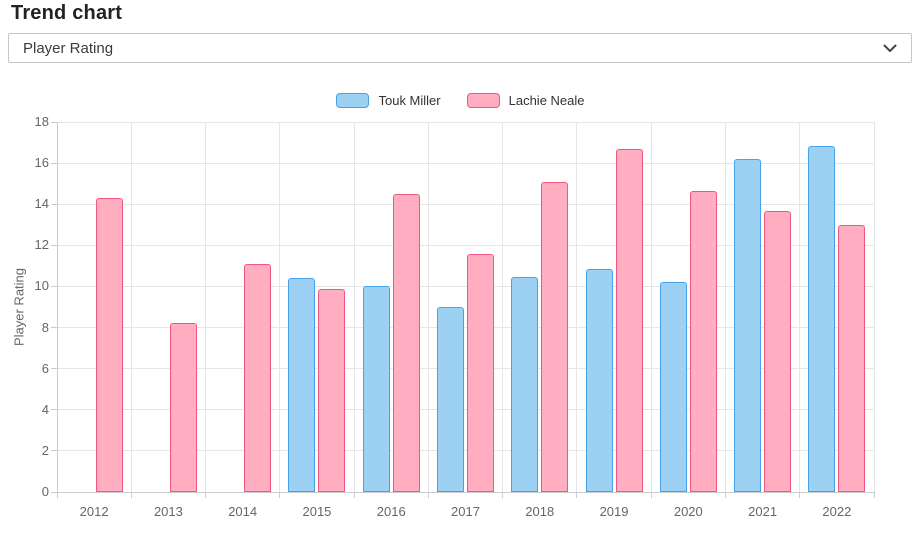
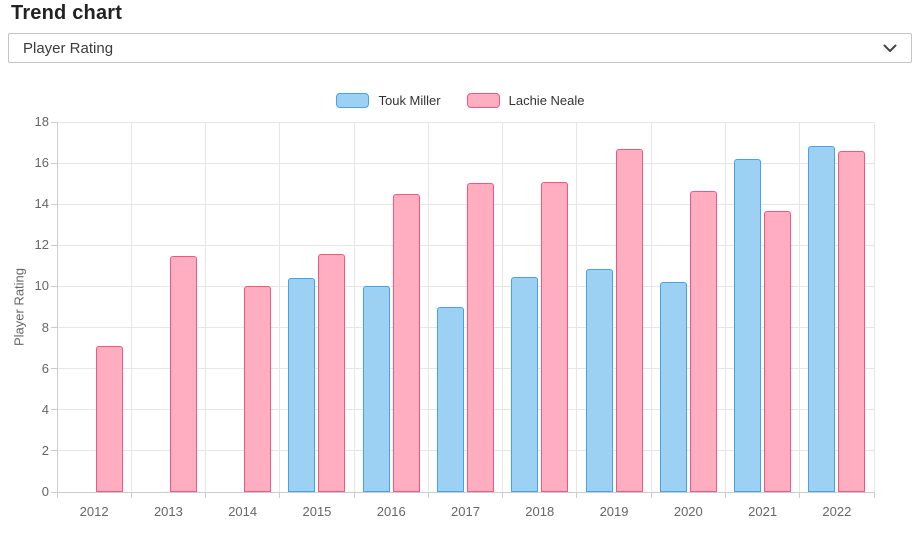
Lachie Neale/2012: 14.3 -> 7.1
Lachie Neale/2013: 8.2 -> 11.5
Lachie Neale/2014: 11.1 -> 10.0
Lachie Neale/2015: 9.9 -> 11.6
Lachie Neale/2017: 11.6 -> 15.1
Lachie Neale/2022: 13.0 -> 16.6
